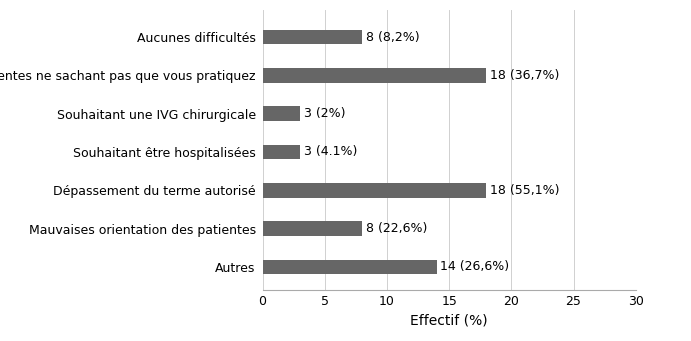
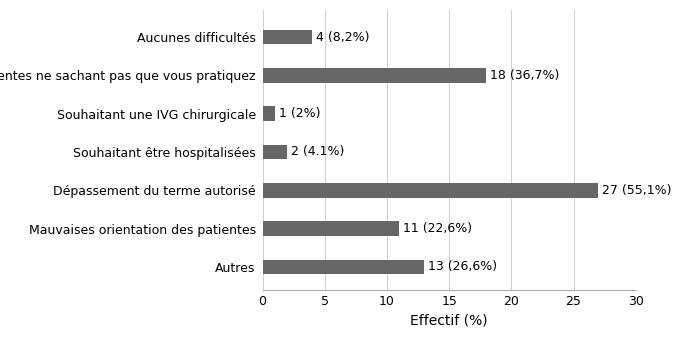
Aucunes difficultés: 8 -> 4
Souhaitant une IVG chirurgicale: 3 -> 1
Souhaitant être hospitalisées: 3 -> 2
Dépassement du terme autorisé: 18 -> 27
Mauvaises orientation des patientes: 8 -> 11
Autres: 14 -> 13
